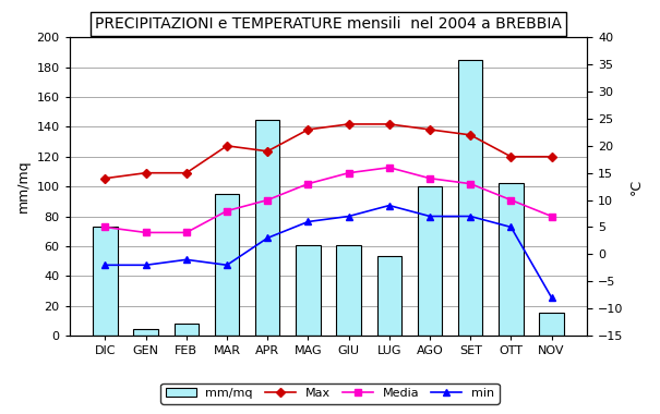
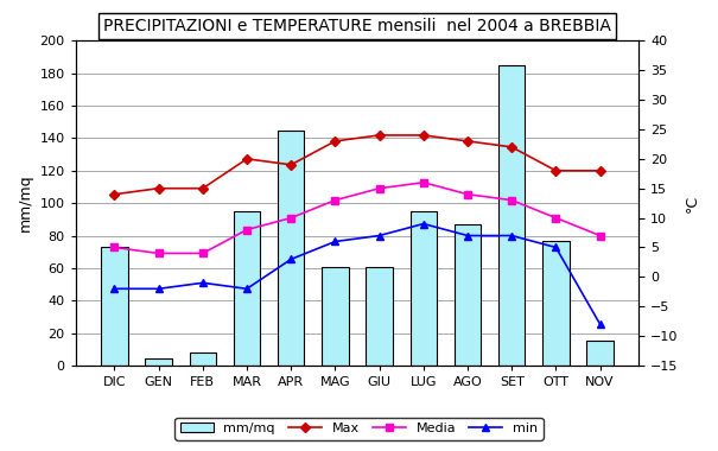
mm/mq/LUG: 53 -> 95
mm/mq/AGO: 100 -> 87
mm/mq/OTT: 102 -> 77
